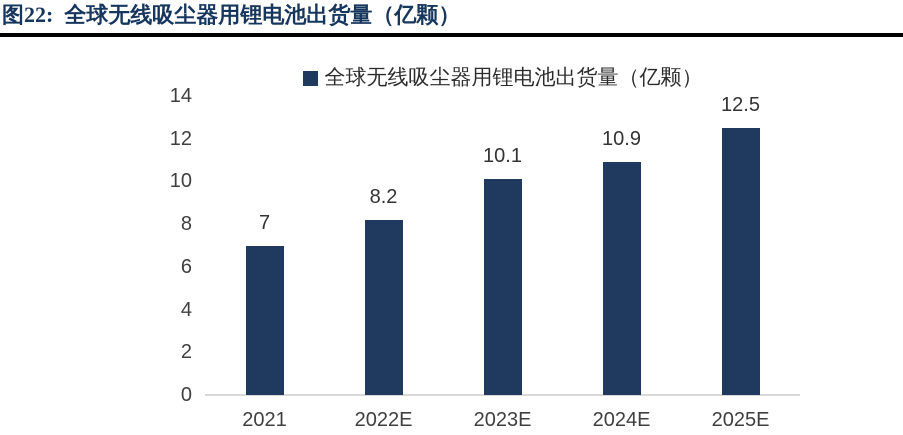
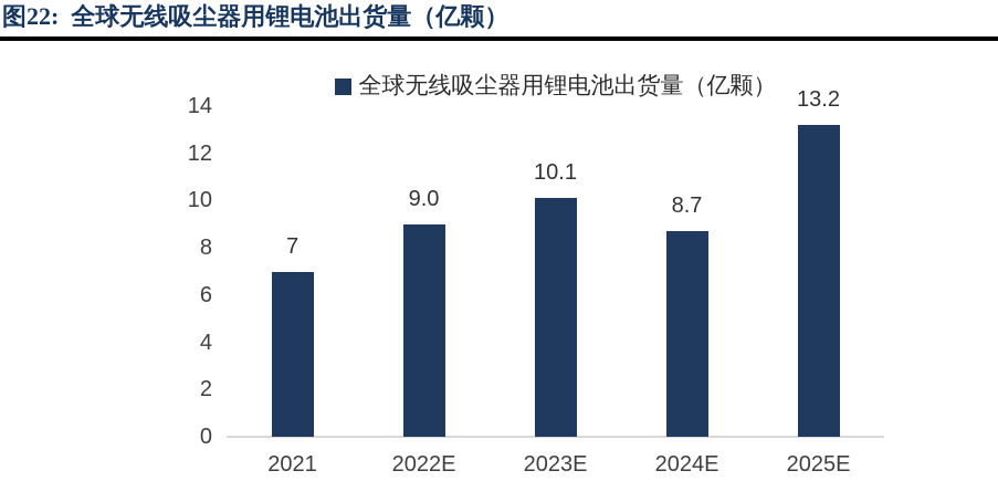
2022E: 8.2 -> 9.0
2024E: 10.9 -> 8.7
2025E: 12.5 -> 13.2
